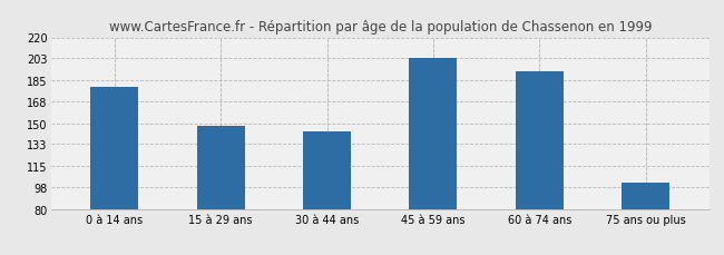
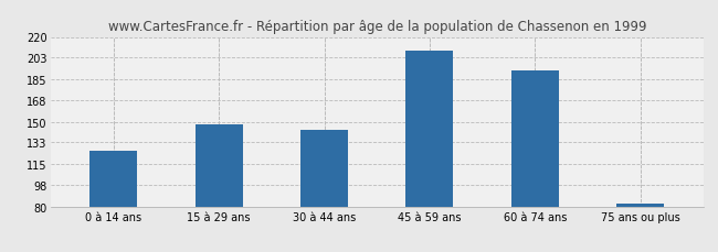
0 à 14 ans: 180 -> 126
45 à 59 ans: 203 -> 209
75 ans ou plus: 101 -> 82
